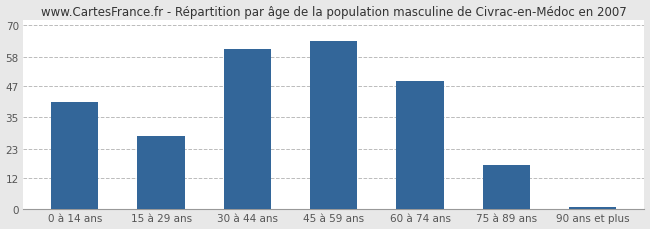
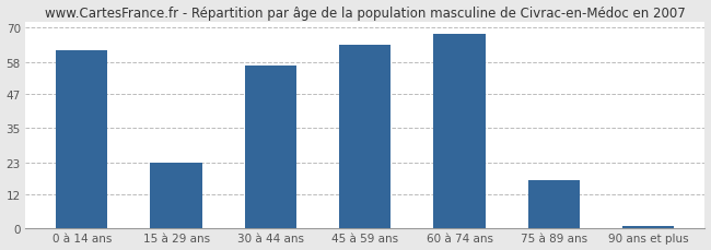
0 à 14 ans: 41 -> 62
15 à 29 ans: 28 -> 23
30 à 44 ans: 61 -> 57
60 à 74 ans: 49 -> 68
